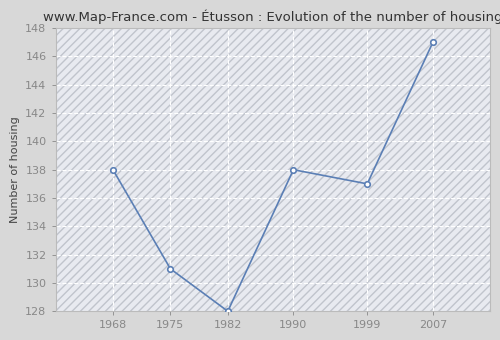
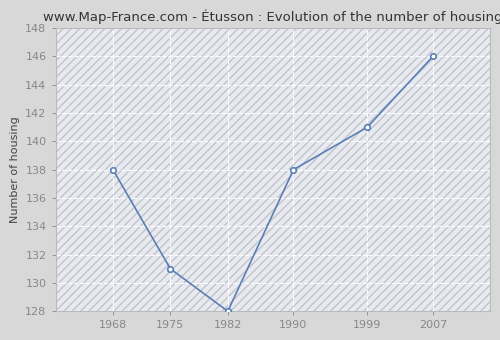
1999: 137 -> 141
2007: 147 -> 146
